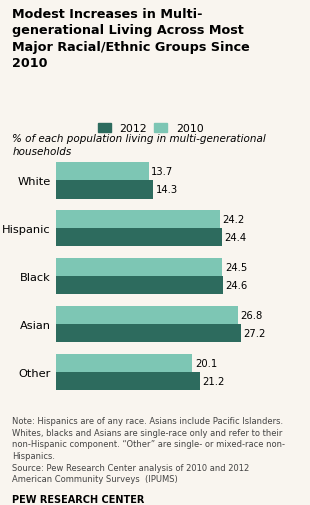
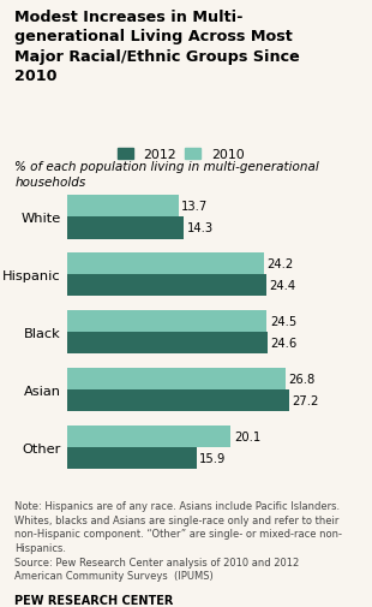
2012/Other: 21.2 -> 15.9
